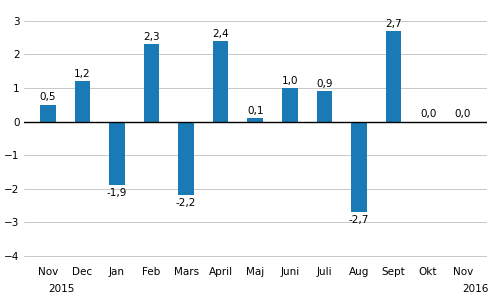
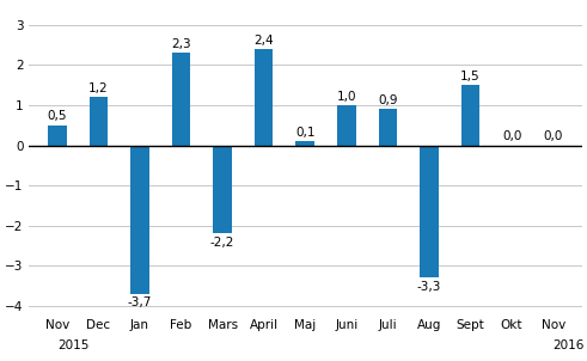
Jan: -1,9 -> -3,7
Aug: -2,7 -> -3,3
Sept: 2,7 -> 1,5
